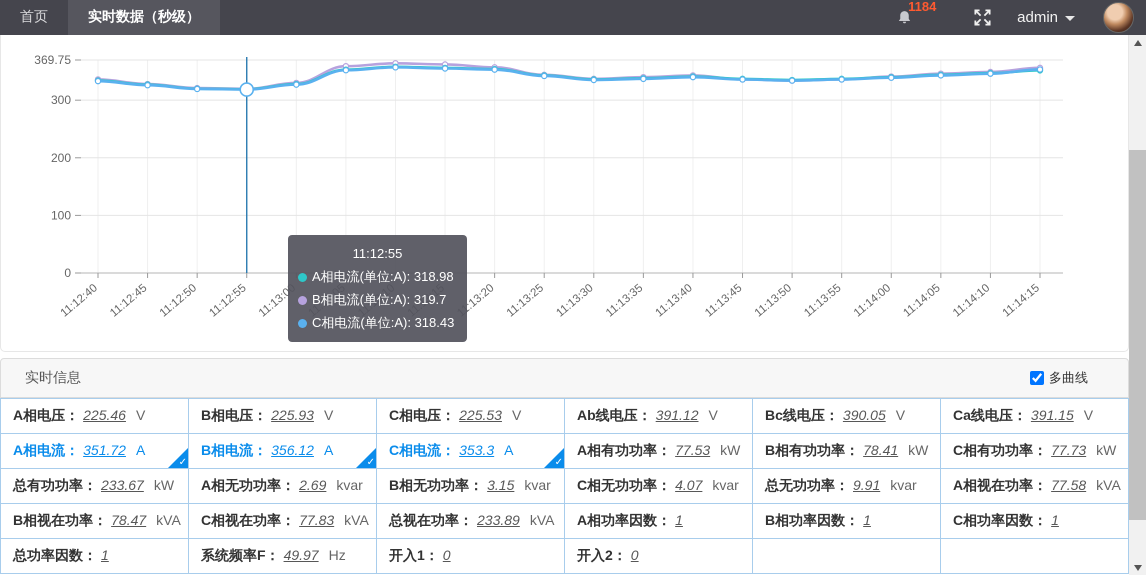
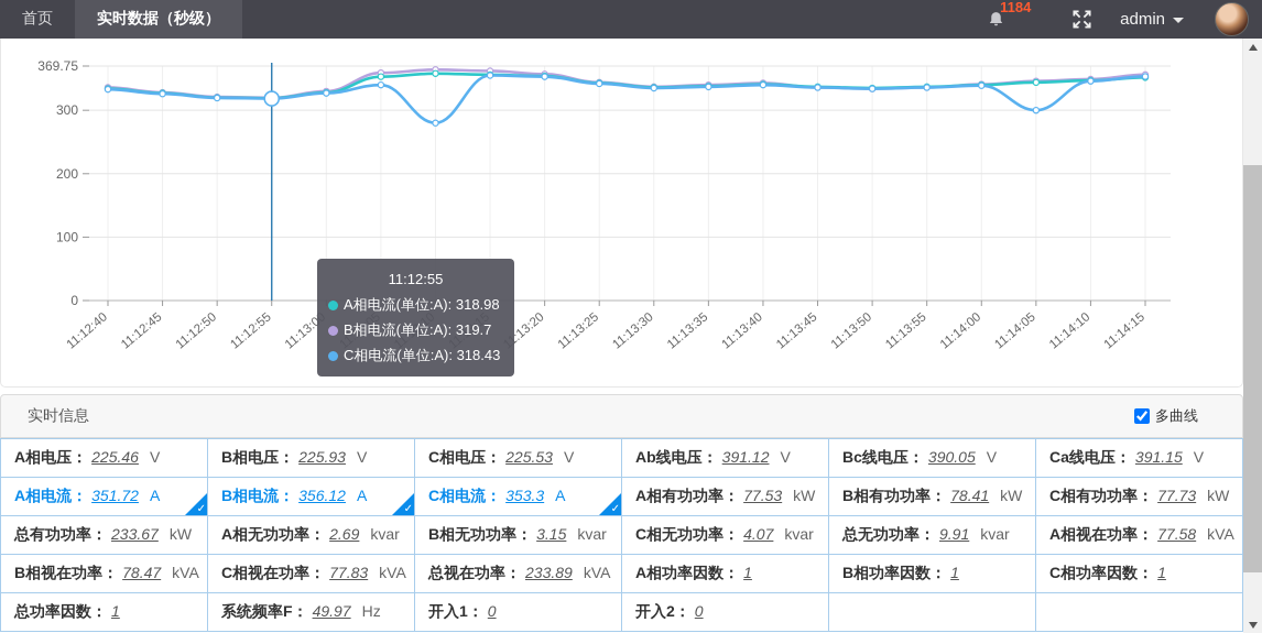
C相电流(单位:A)/11:13:05: 350 -> 340
C相电流(单位:A)/11:13:10: 360 -> 280
C相电流(单位:A)/11:14:05: 340 -> 300
